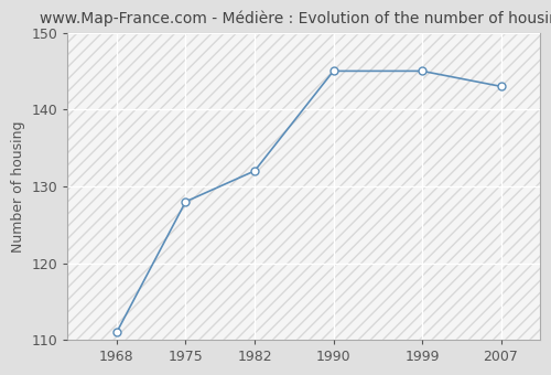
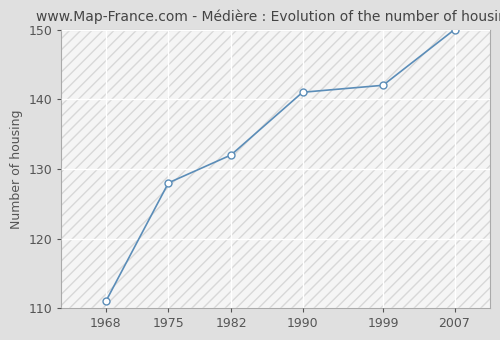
1990: 145 -> 141
1999: 145 -> 142
2007: 143 -> 150
